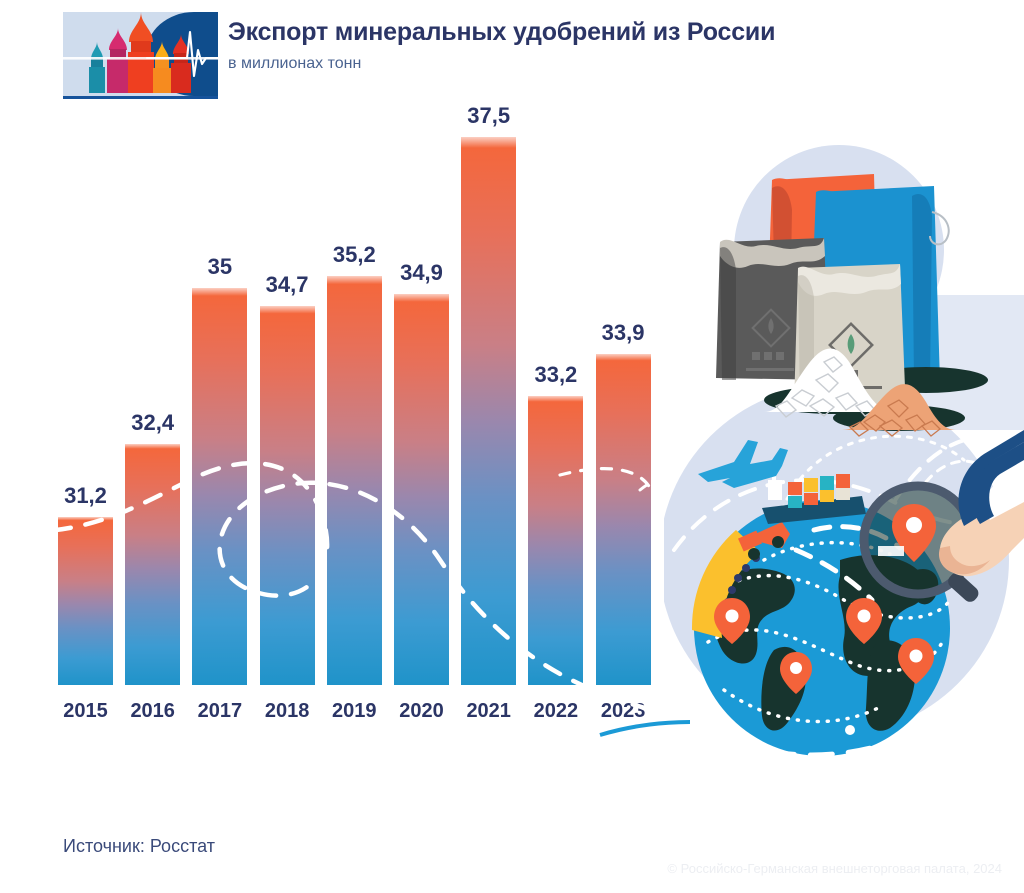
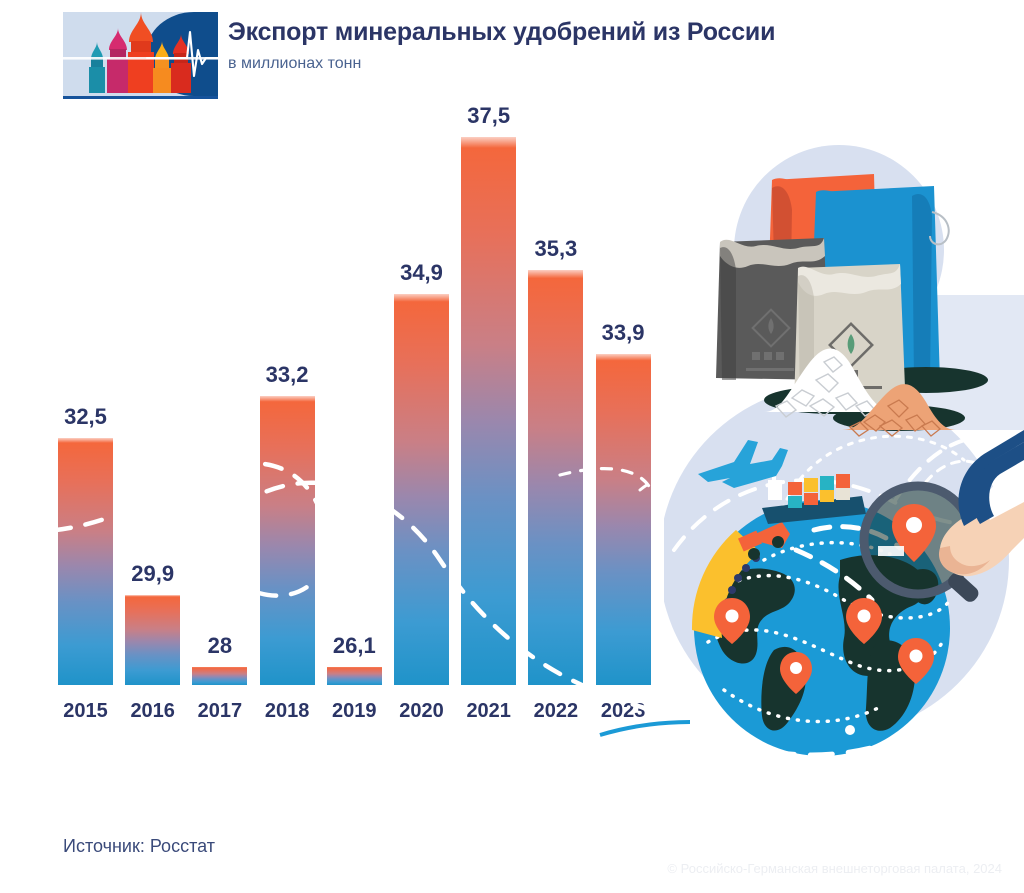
2015: 31,2 -> 32,5
2016: 32,4 -> 29,9
2017: 35 -> 28
2018: 34,7 -> 33,2
2019: 35,2 -> 26,1
2022: 33,2 -> 35,3
